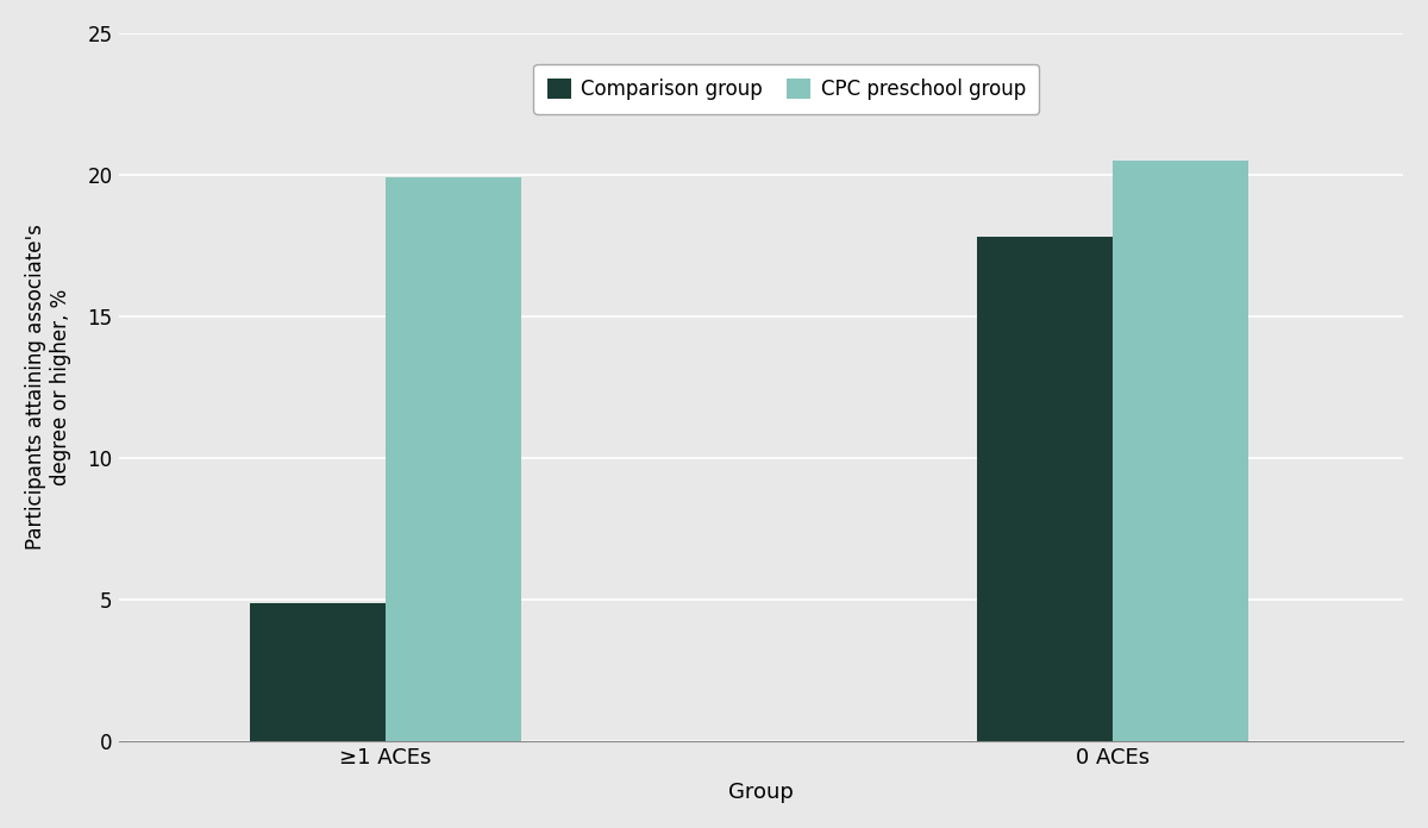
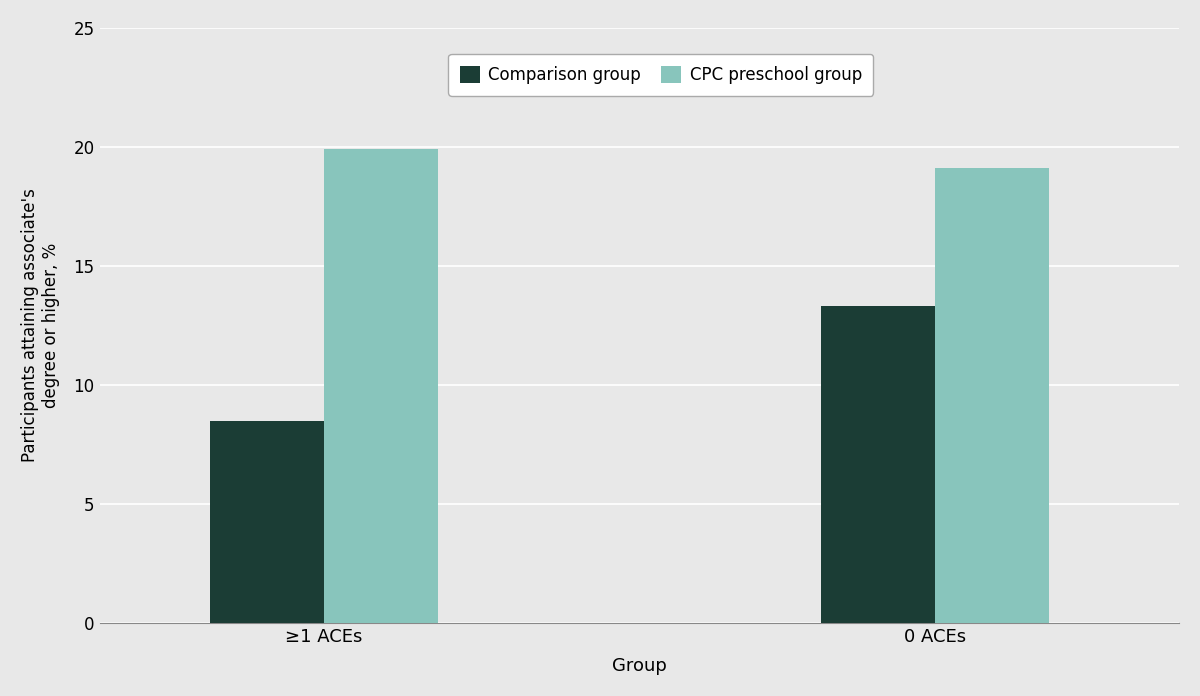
Comparison group/≥1 ACEs: 4.9 -> 8.5
Comparison group/0 ACEs: 17.8 -> 13.3
CPC preschool group/0 ACEs: 20.5 -> 19.1
